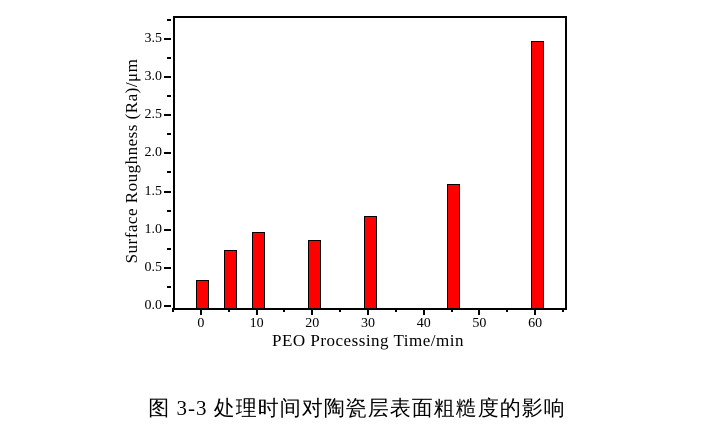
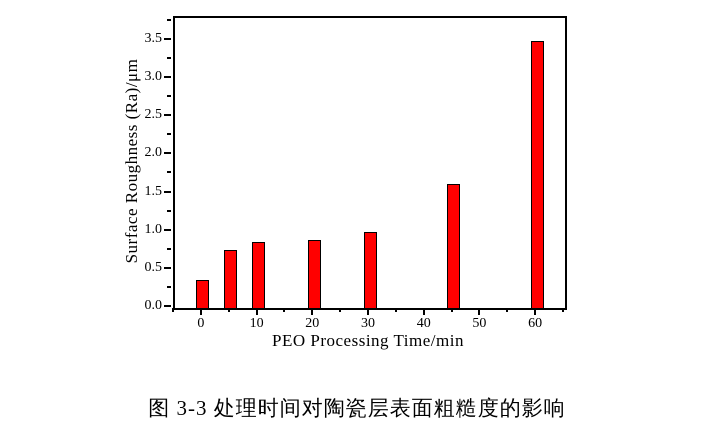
10: 1.0 -> 0.9
30: 1.2 -> 1.0
